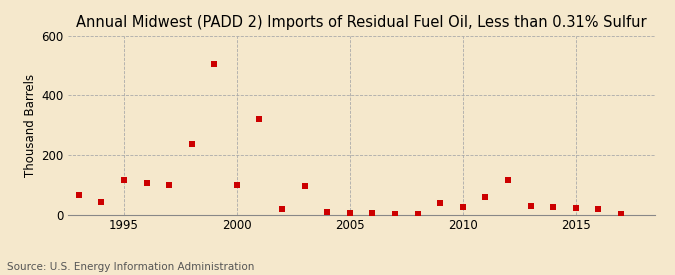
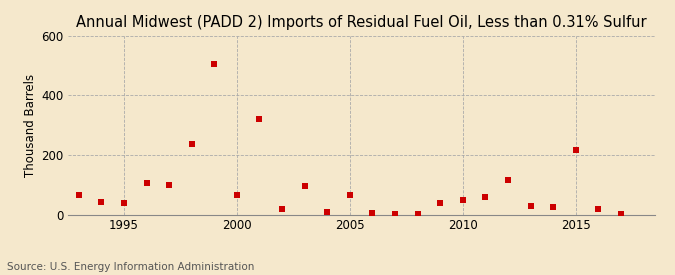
1995: 115 -> 40
2000: 100 -> 65
2005: 5 -> 65
2010: 25 -> 50
2015: 22 -> 215
